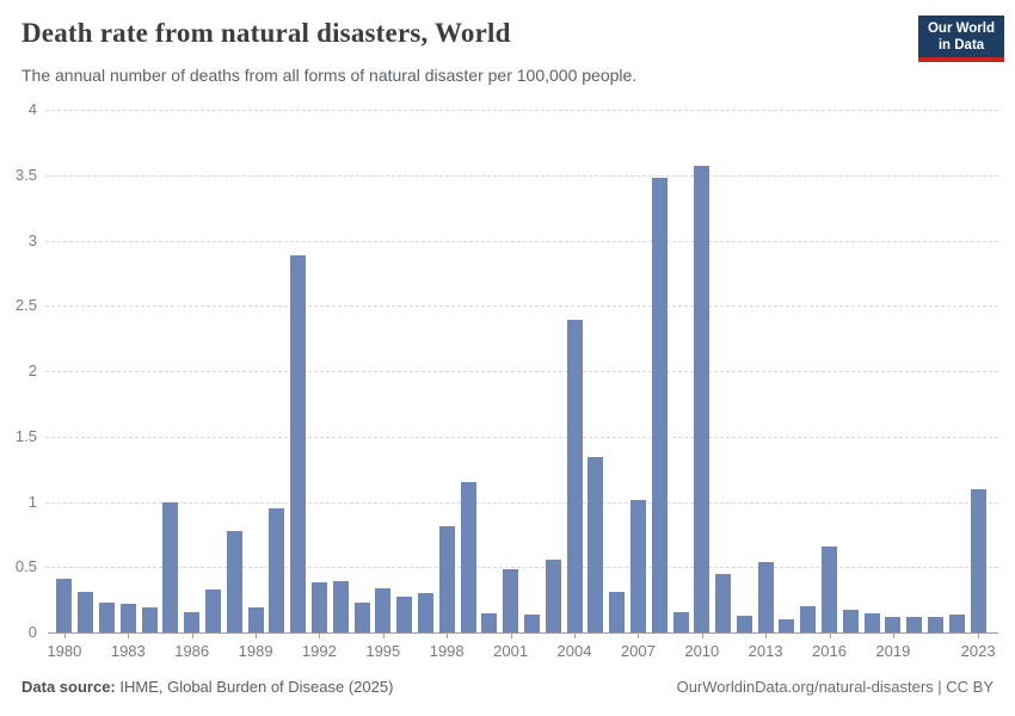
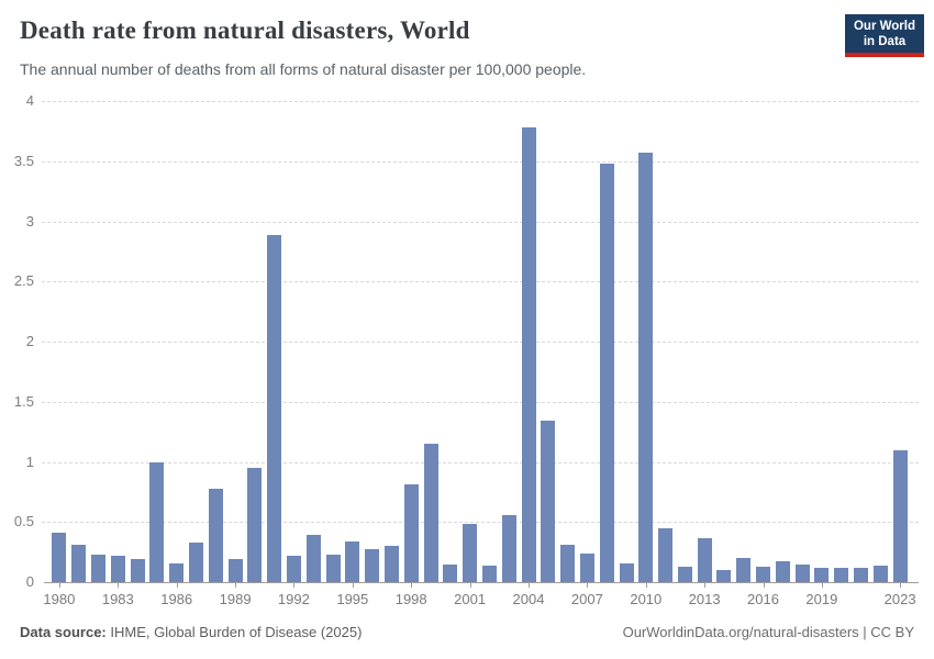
1992: 0.38 -> 0.22
2004: 2.39 -> 3.78
2007: 1.01 -> 0.24
2013: 0.54 -> 0.37
2016: 0.66 -> 0.13
